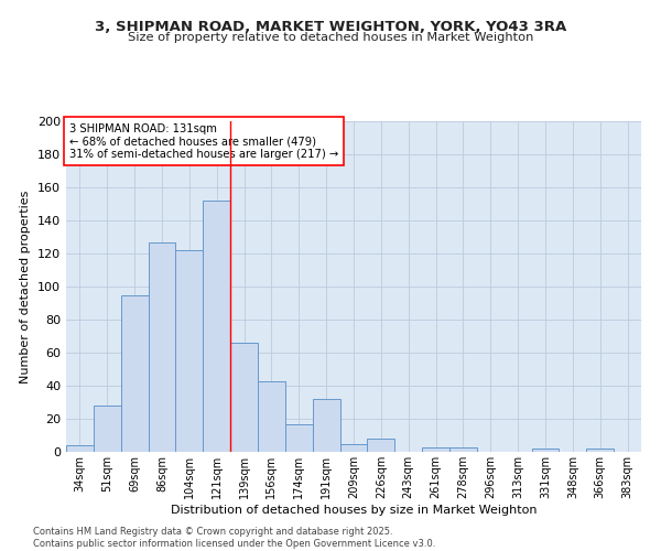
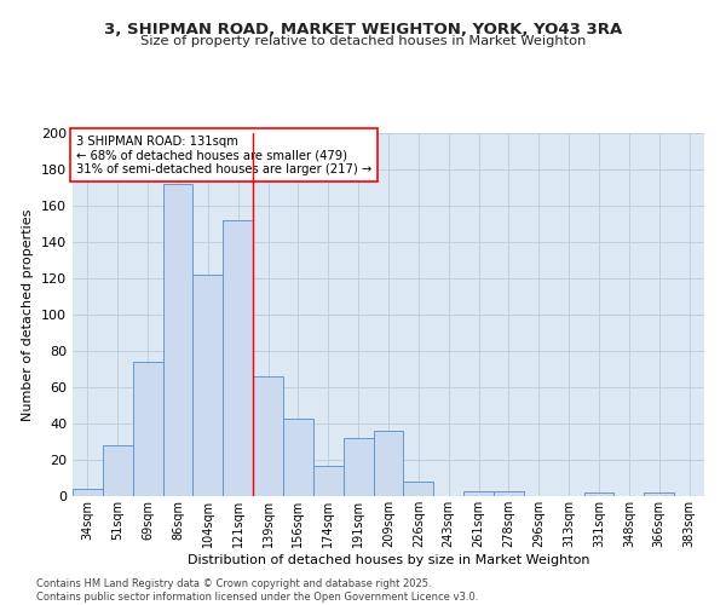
69sqm: 95 -> 74
86sqm: 127 -> 172
209sqm: 5 -> 36
